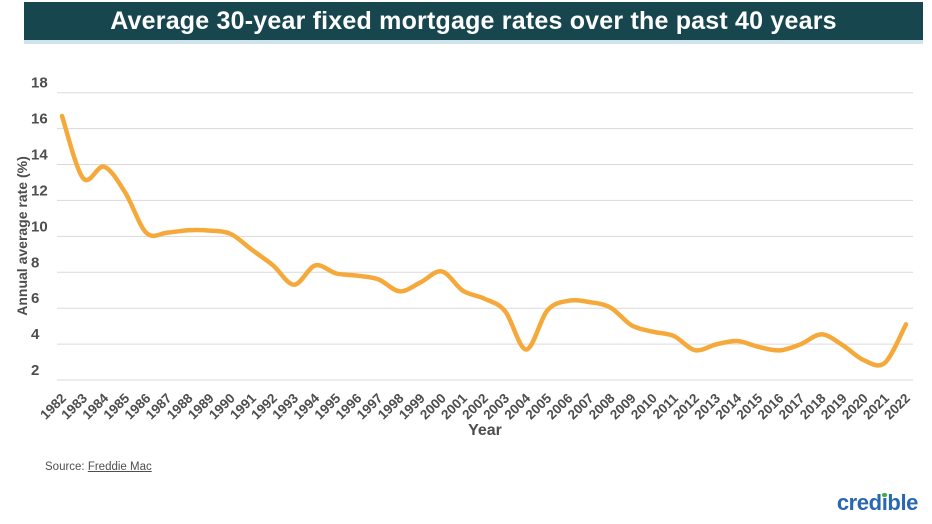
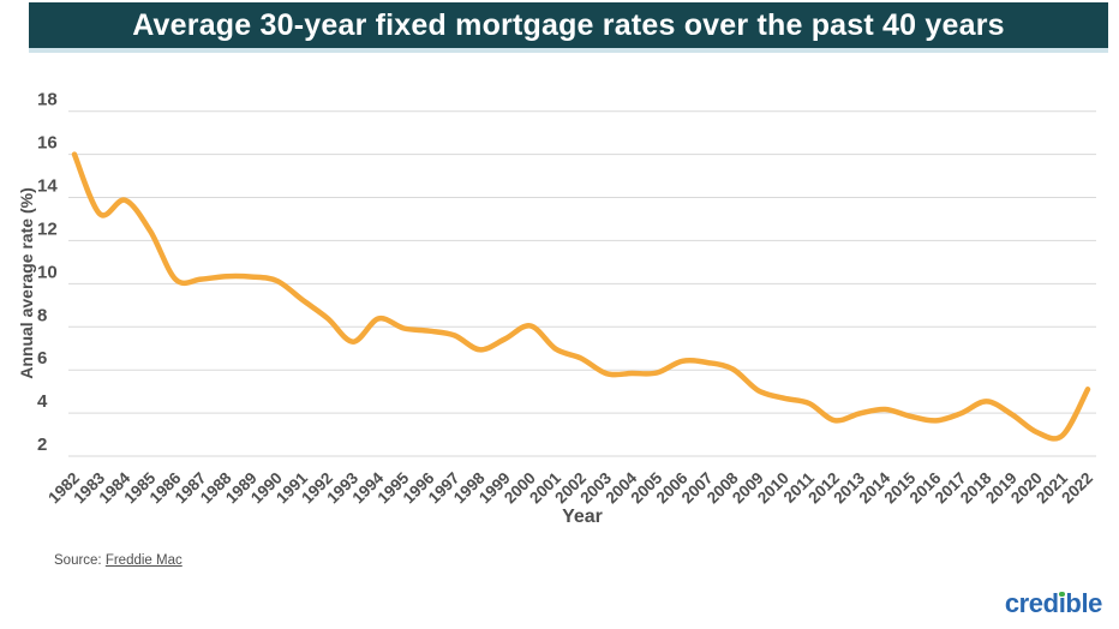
1982: 16.7 -> 16.0
2004: 3.7 -> 5.8
